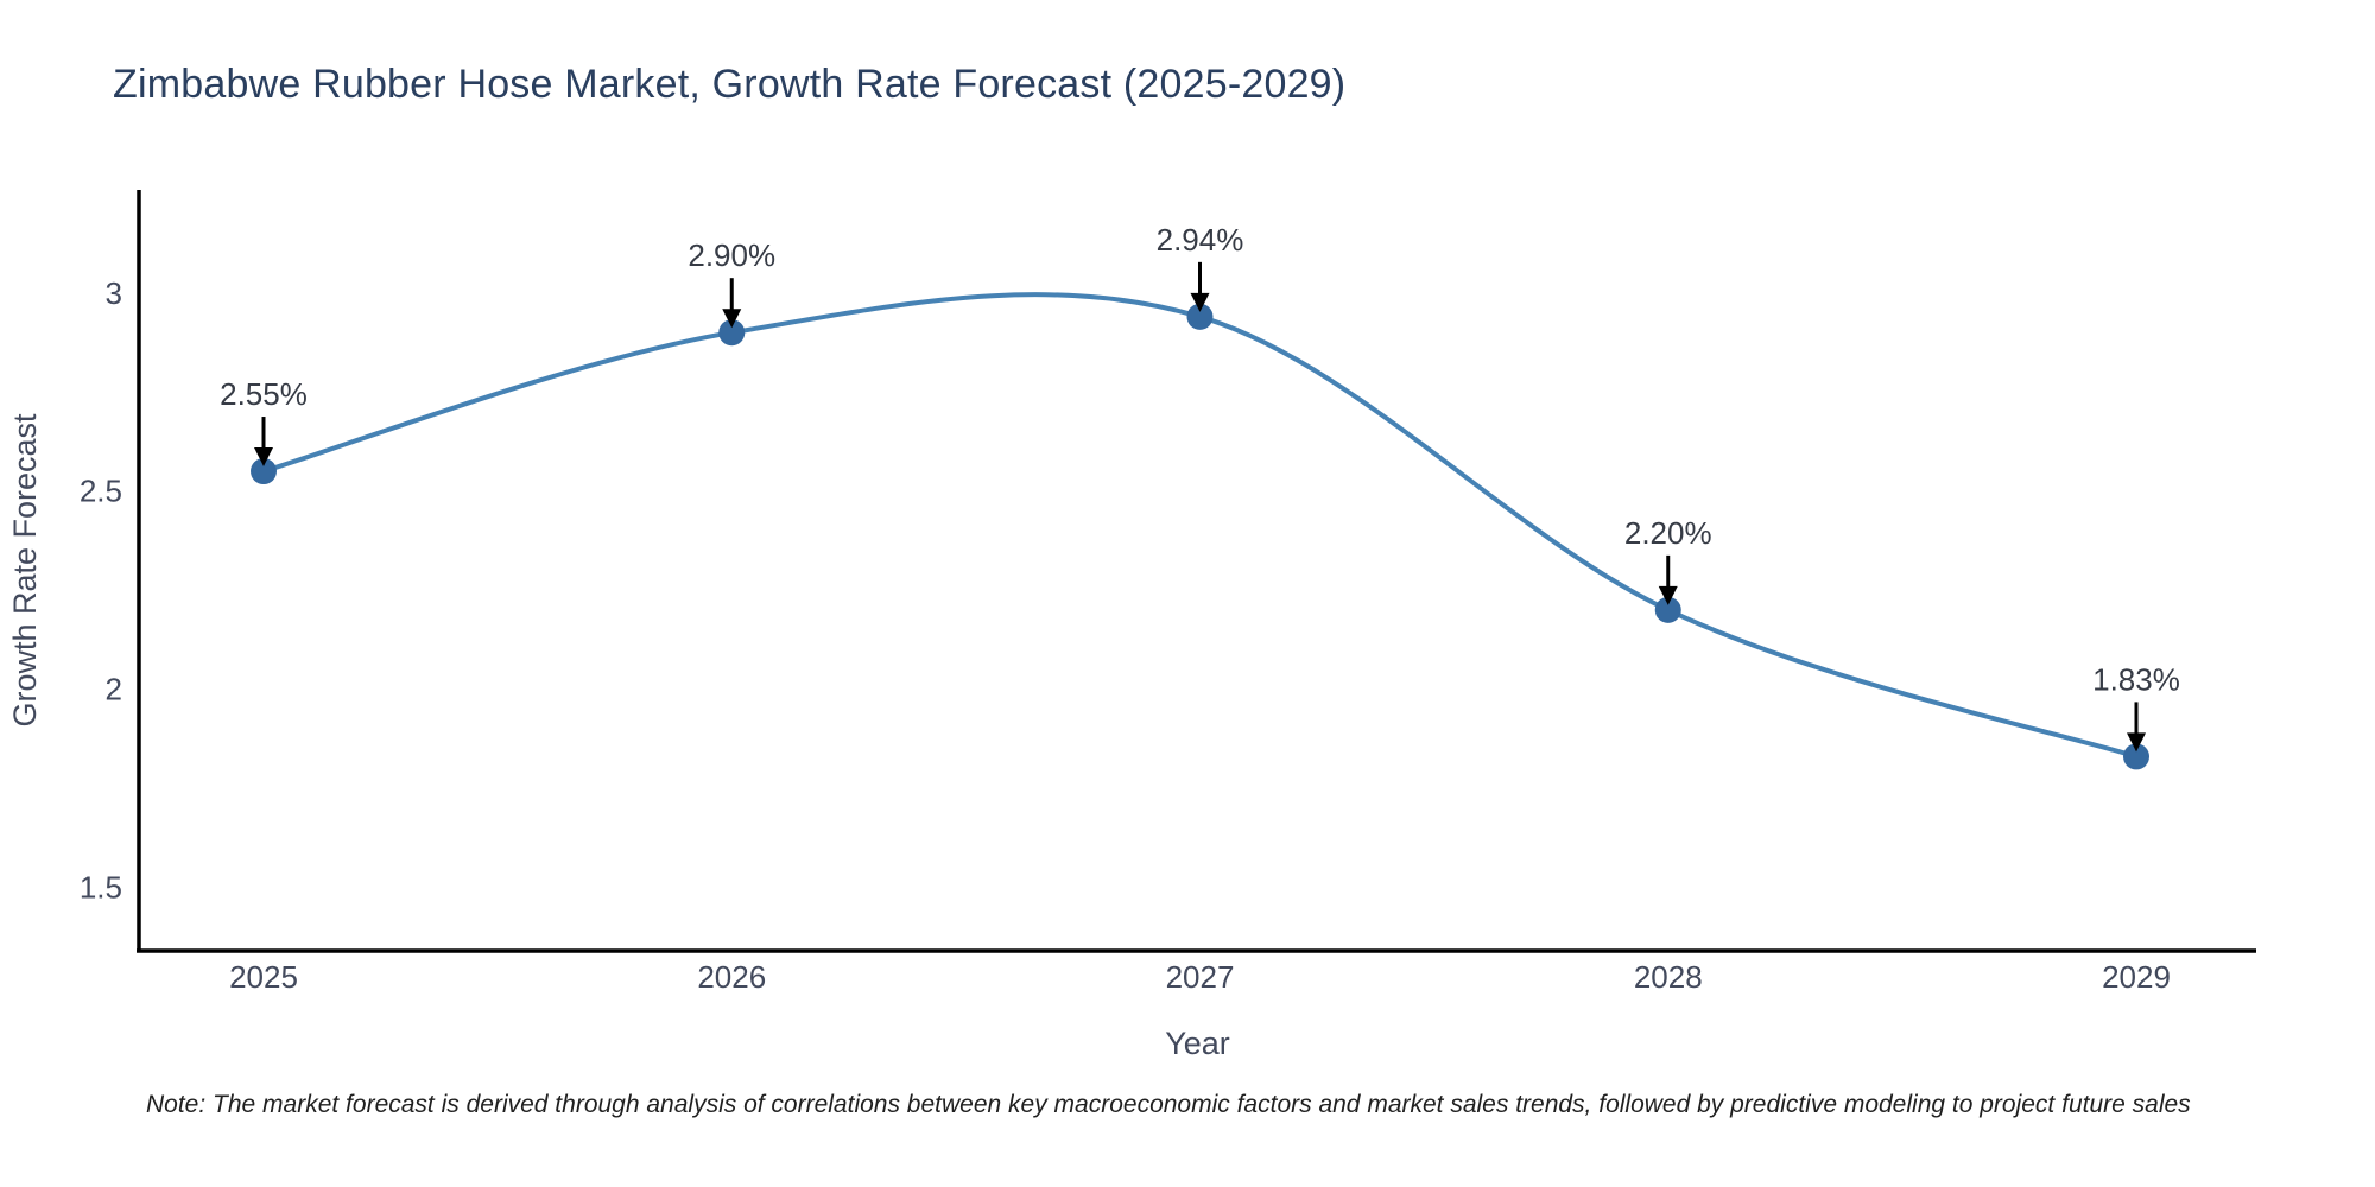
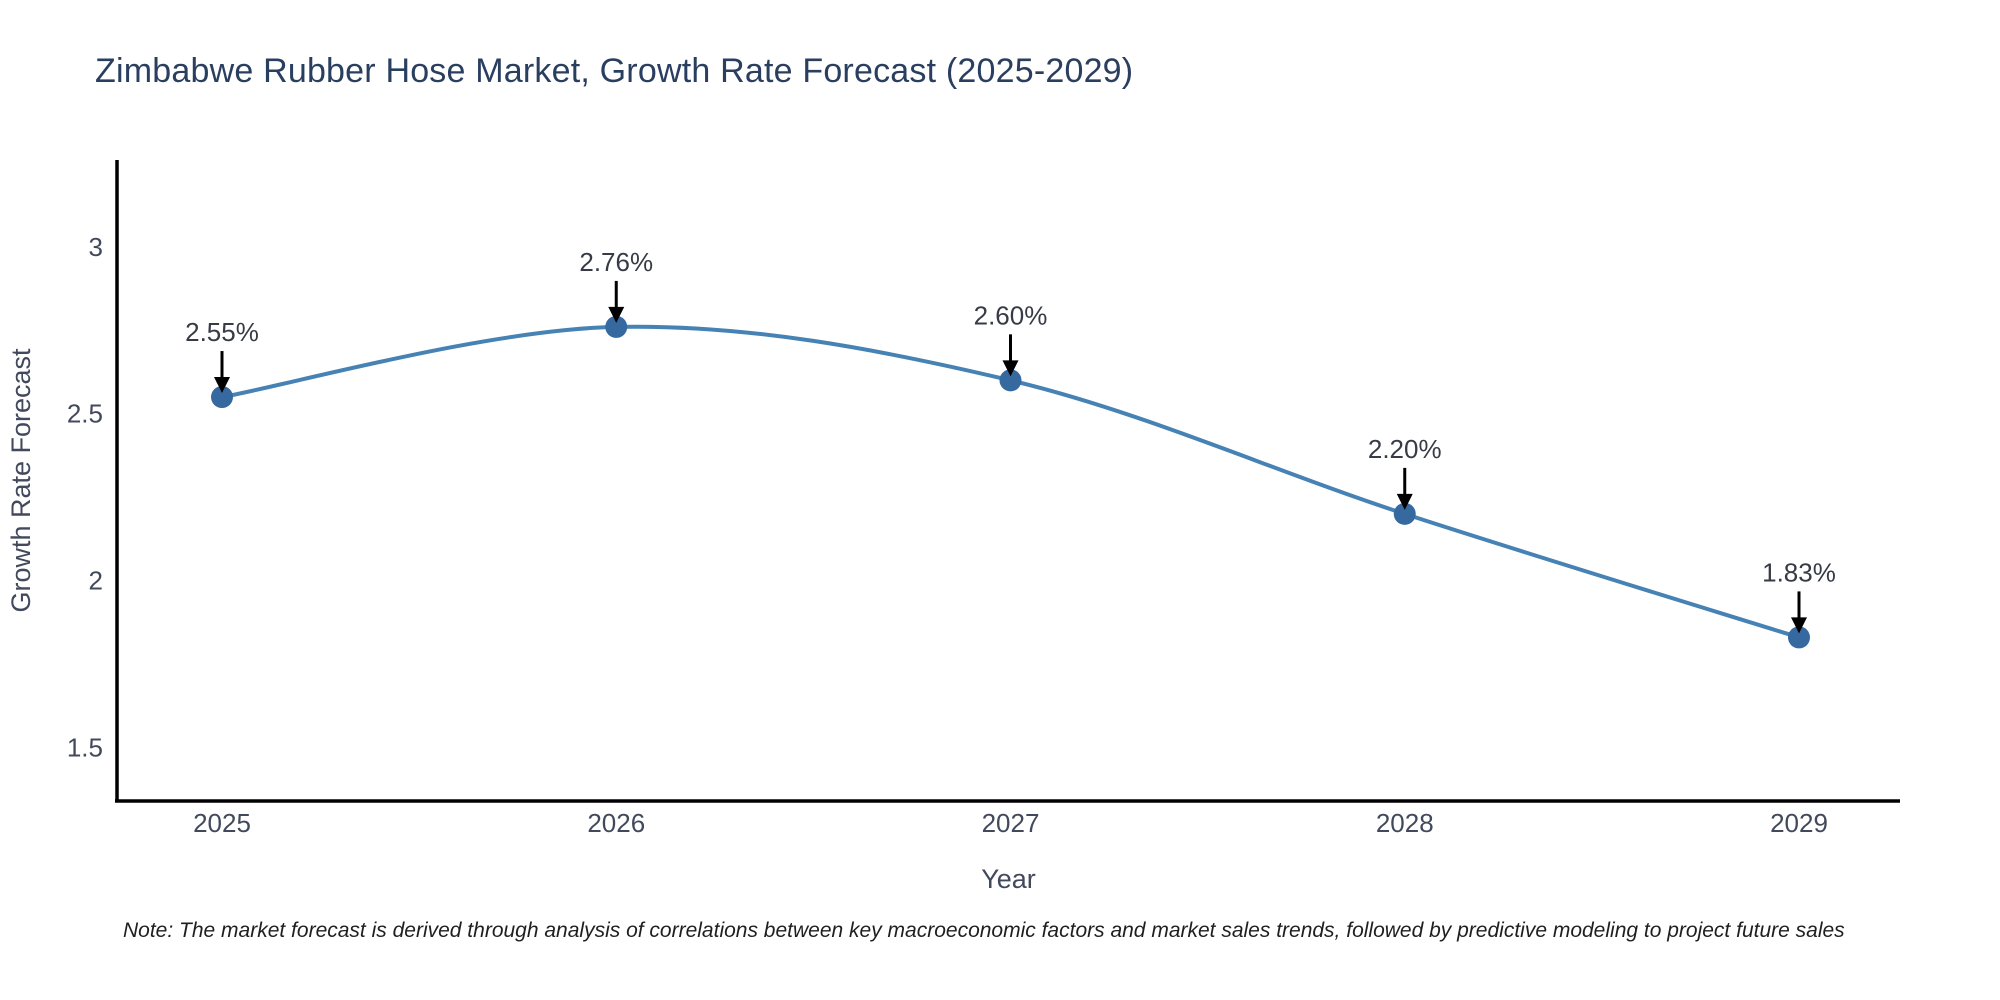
2026: 2.90% -> 2.76%
2027: 2.94% -> 2.60%
